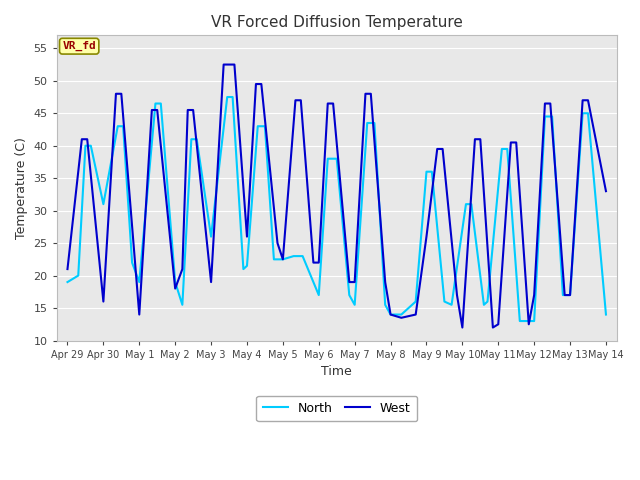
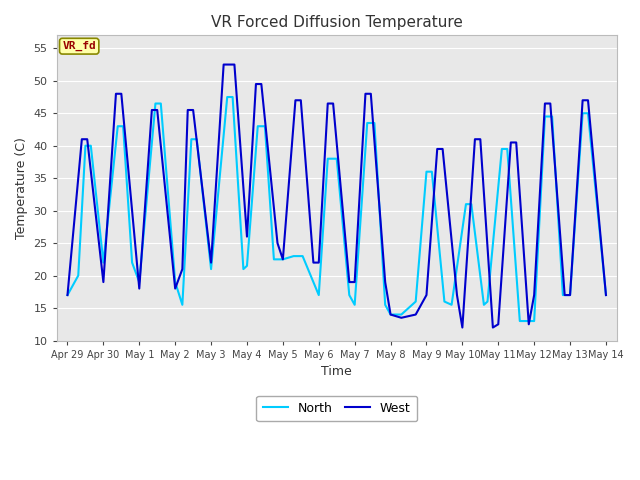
West/Apr 29: 21.0 -> 17.0
North/Apr 29: 19.0 -> 17.0
West/Apr 30: 16.0 -> 19.0
North/Apr 30: 31.0 -> 22.0
West/May 1: 14.0 -> 18.0
West/May 3: 19.0 -> 22.0
North/May 3: 26.0 -> 21.0
West/May 9: 26.0 -> 17.0
West/May 14: 33.0 -> 17.0
North/May 14: 14.0 -> 17.0
